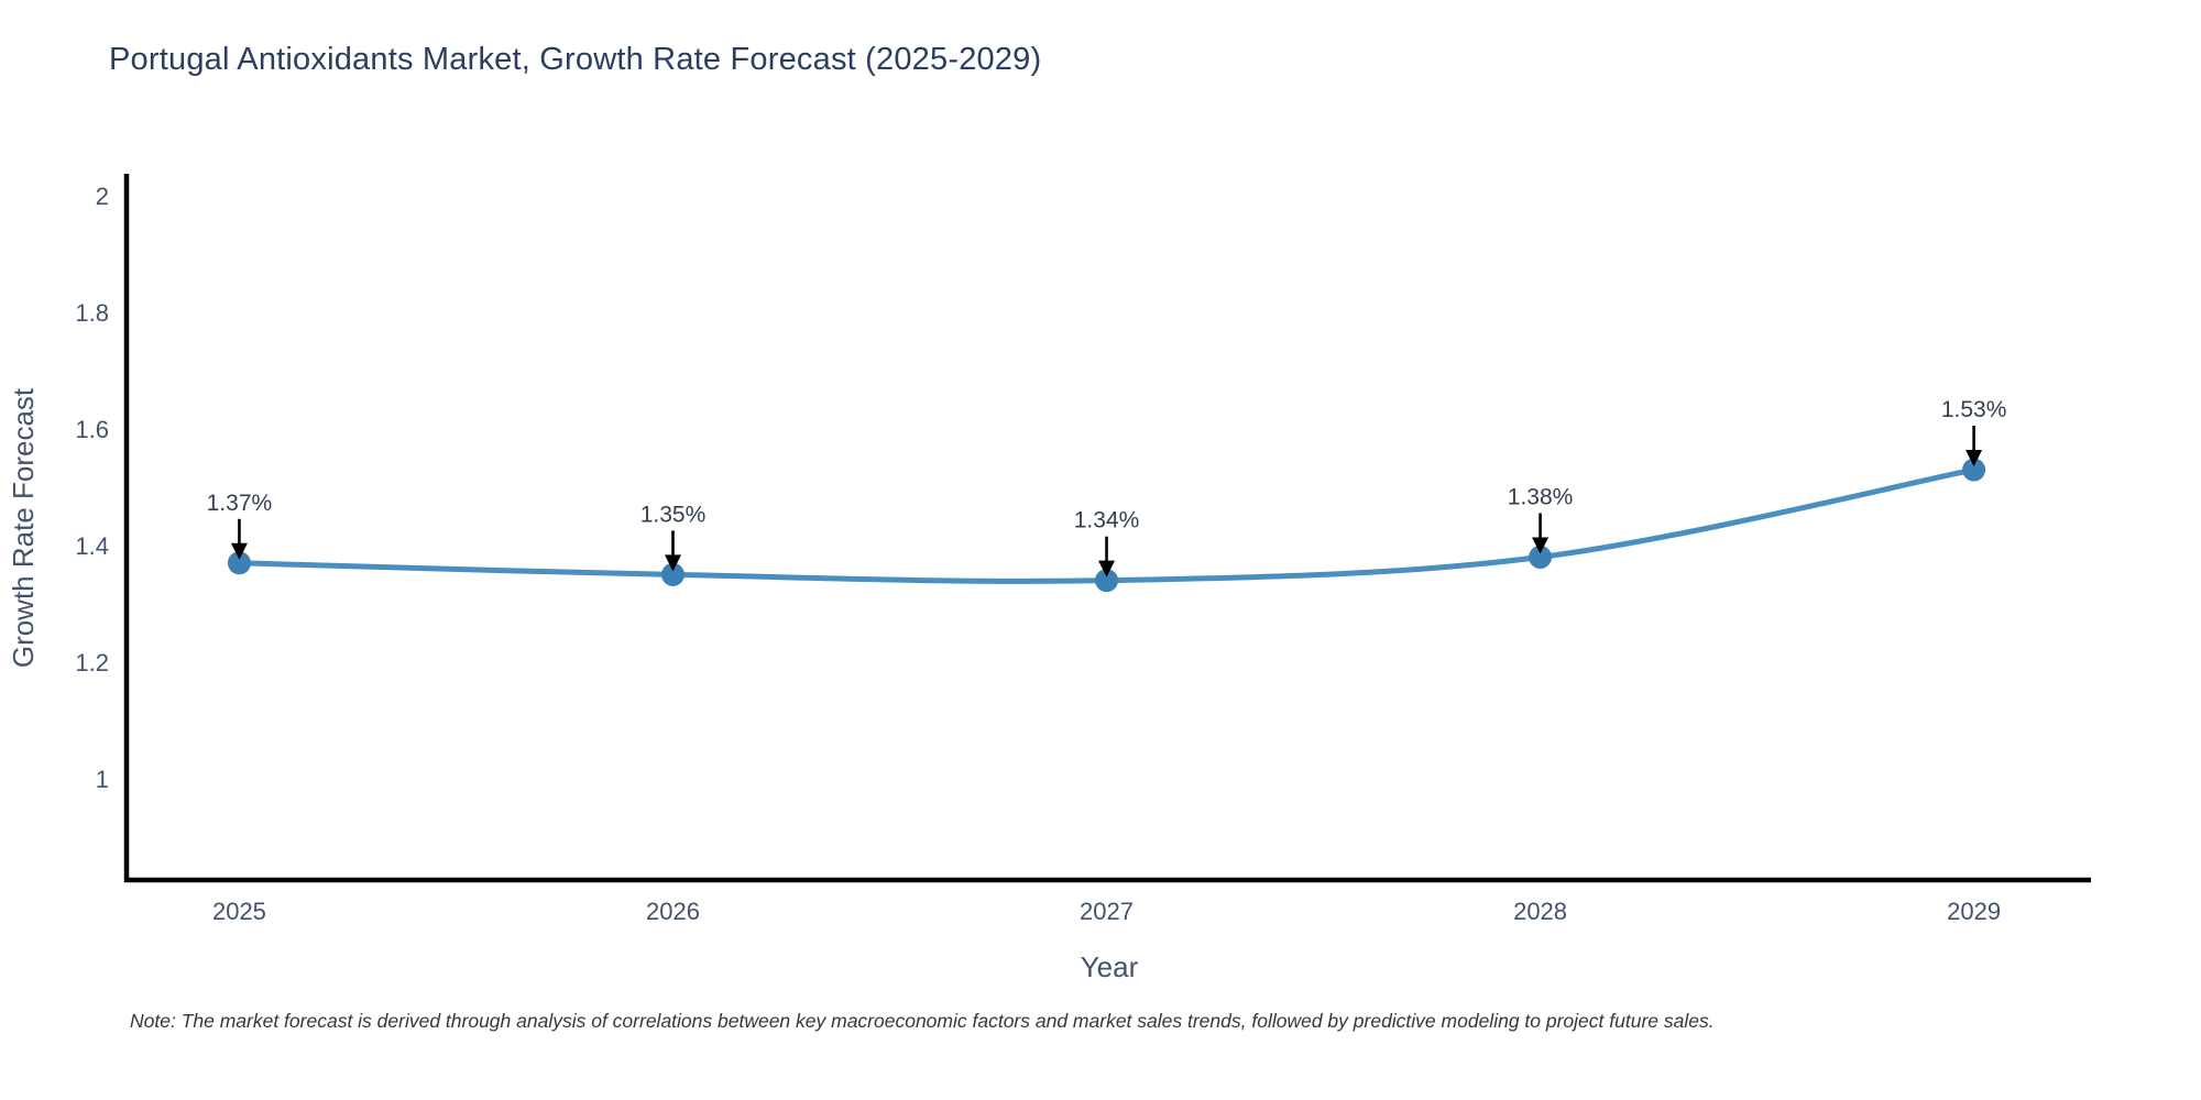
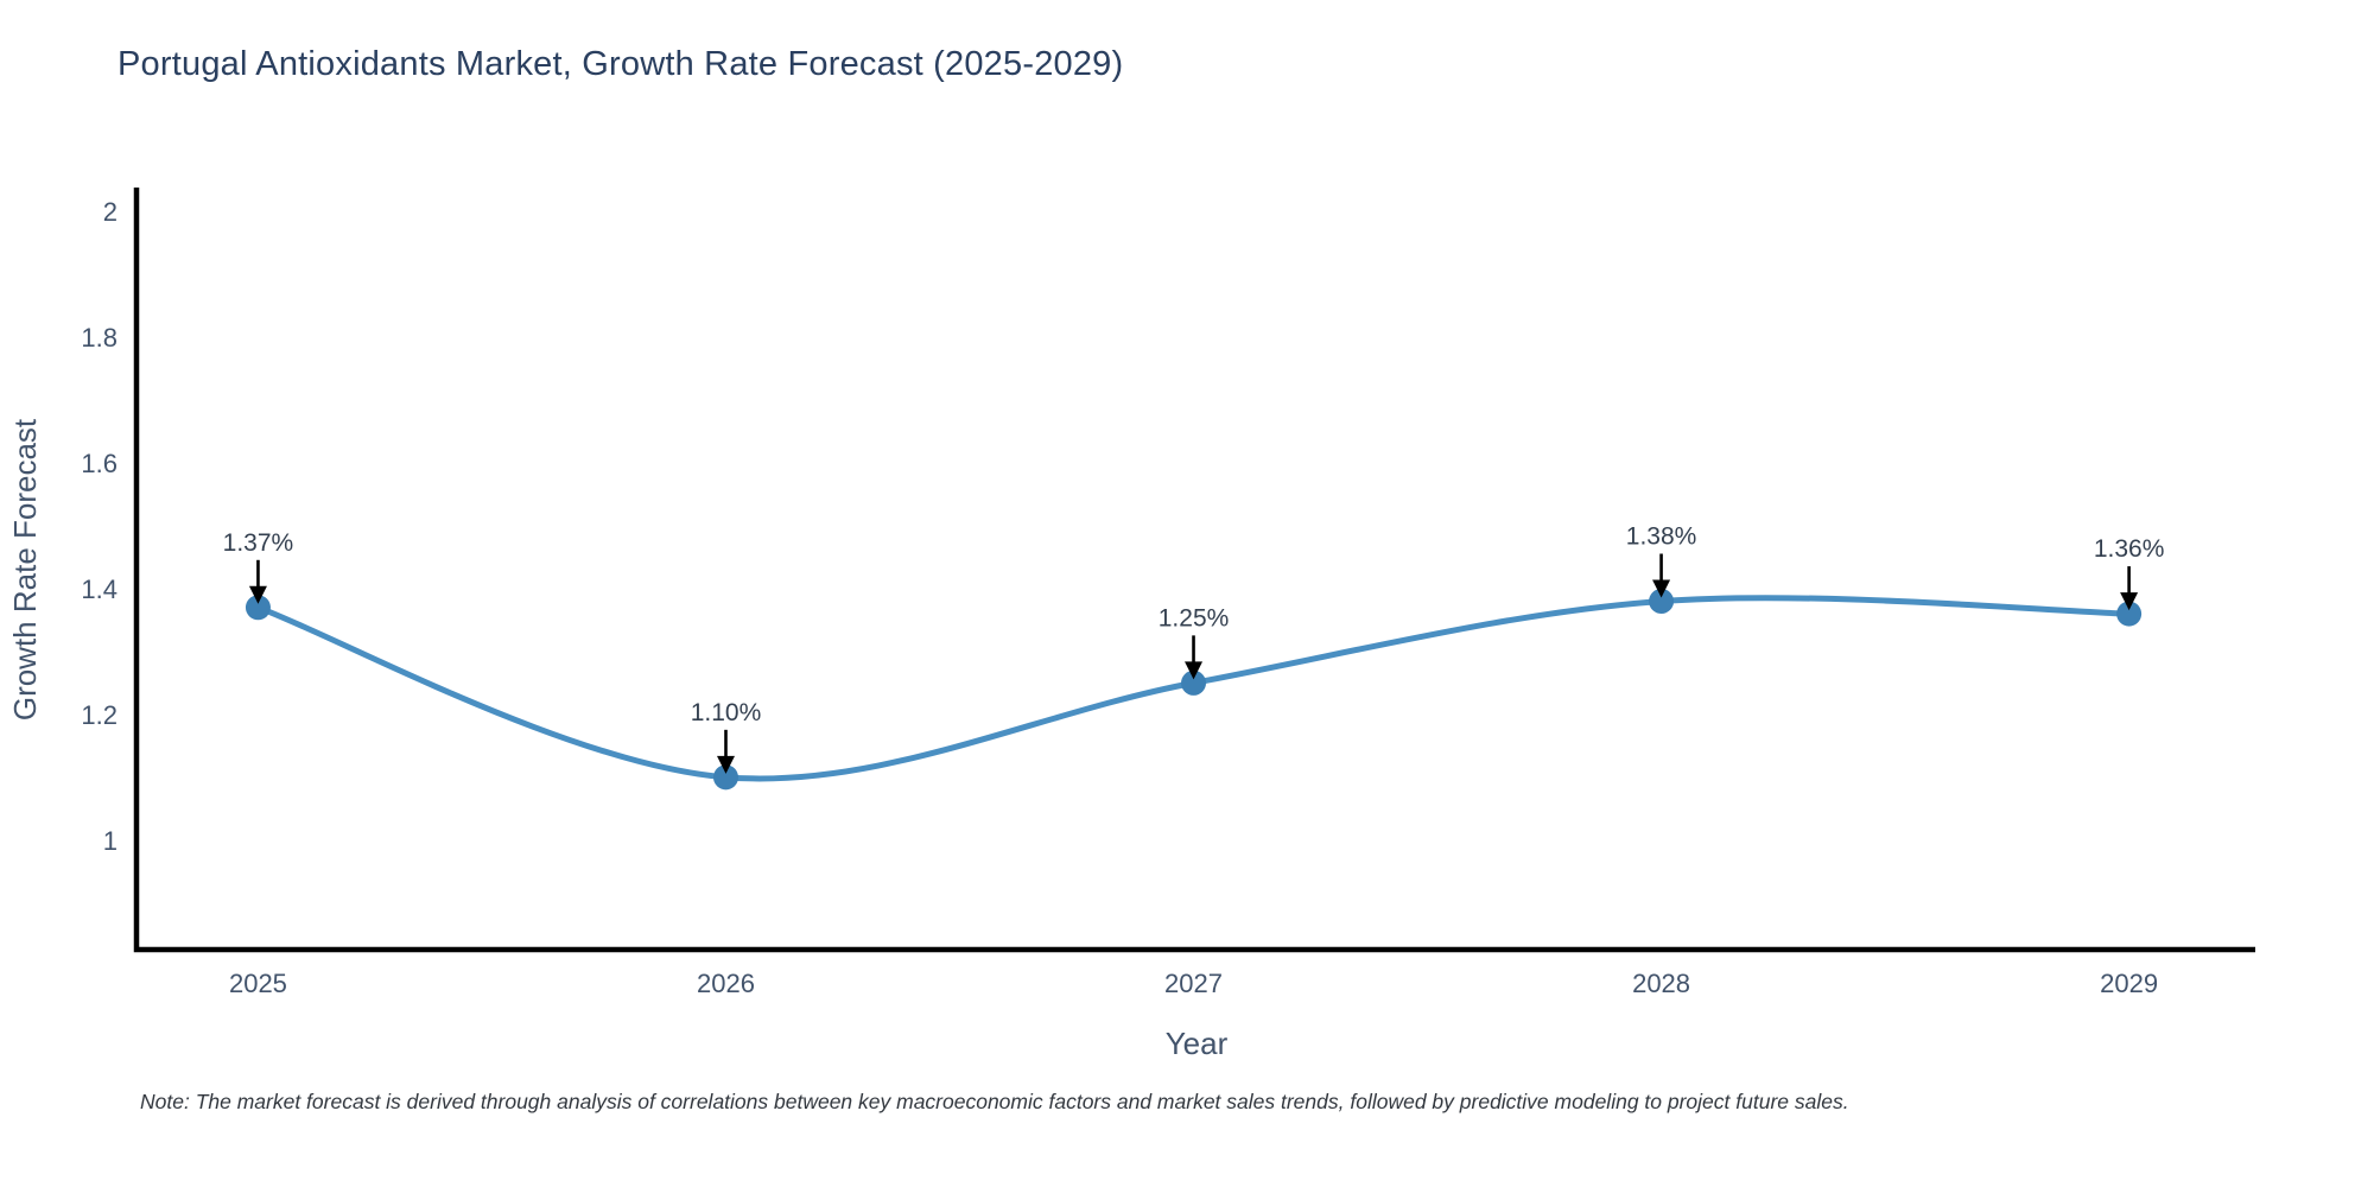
2026: 1.35% -> 1.10%
2027: 1.34% -> 1.25%
2029: 1.53% -> 1.36%
